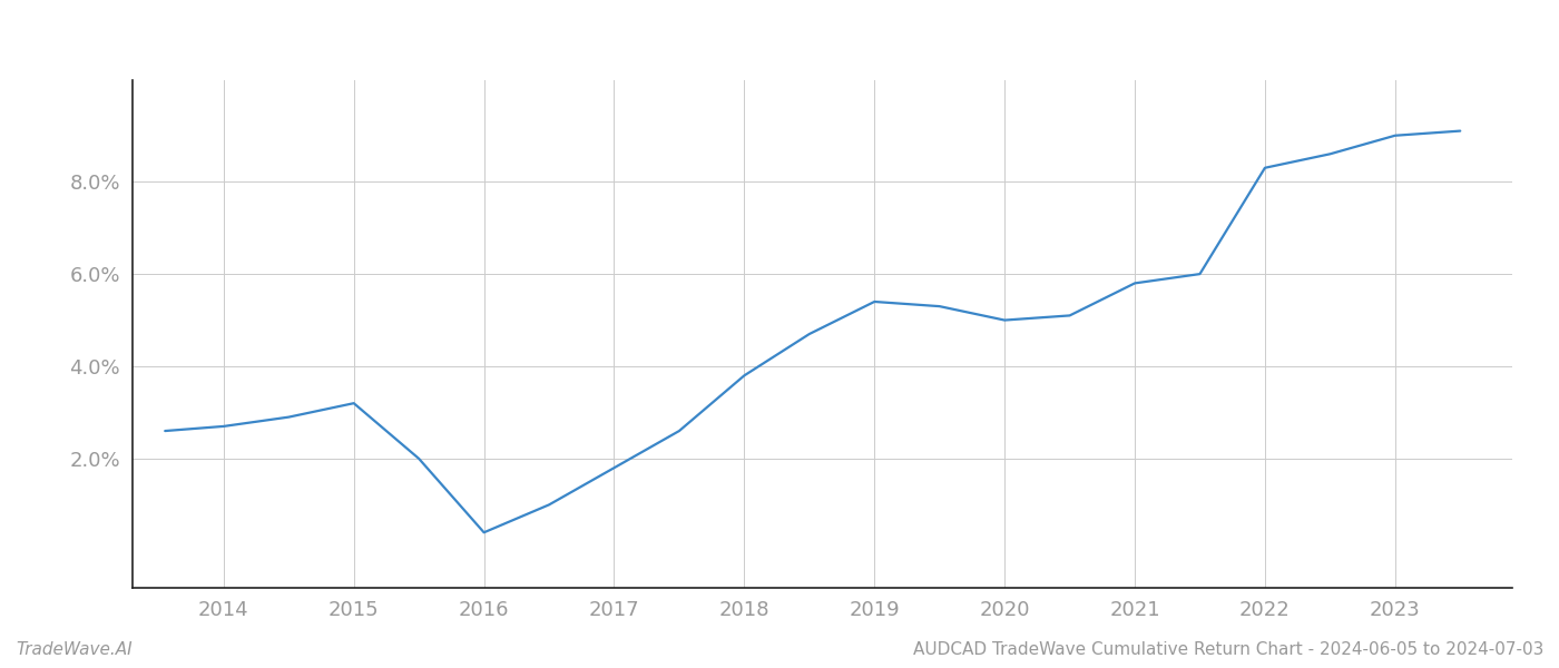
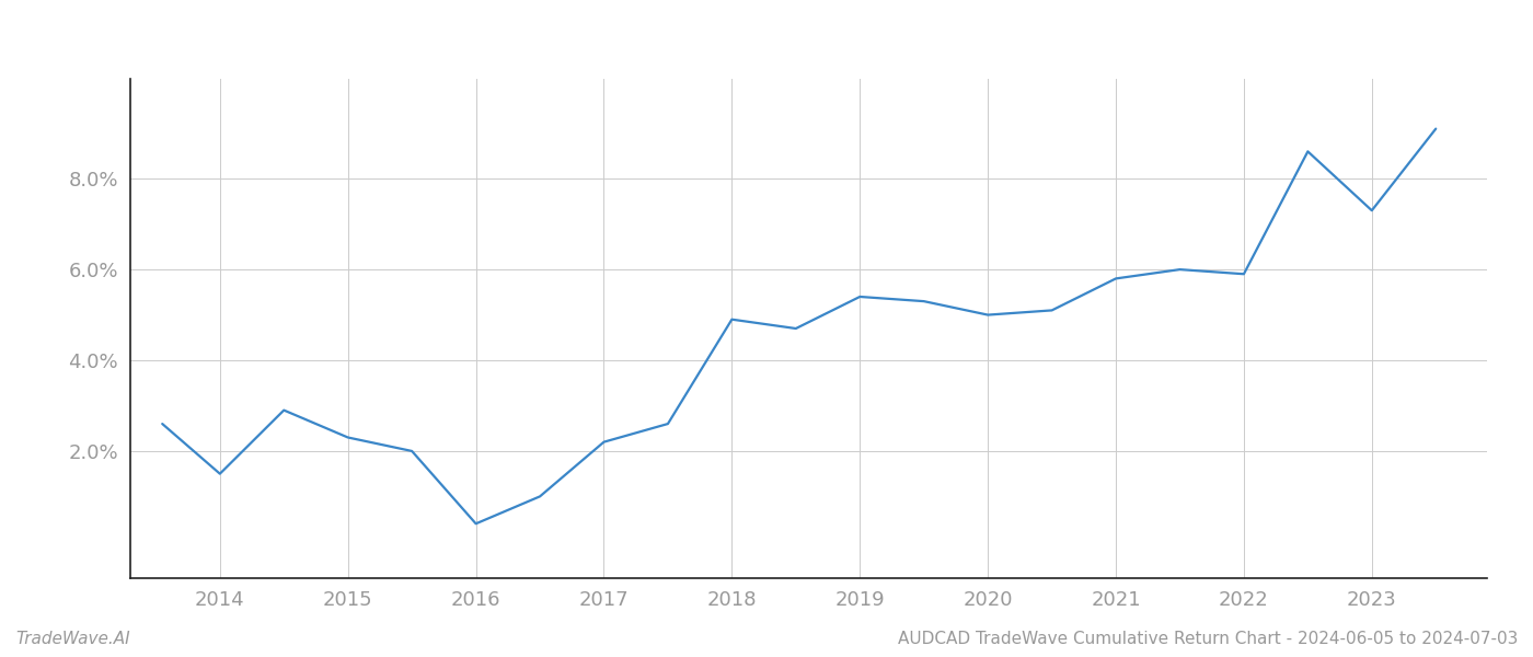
2014: 2.7% -> 1.5%
2015: 3.2% -> 2.3%
2017: 1.8% -> 2.2%
2018: 3.8% -> 4.9%
2022: 8.3% -> 5.9%
2023: 9.0% -> 7.3%
